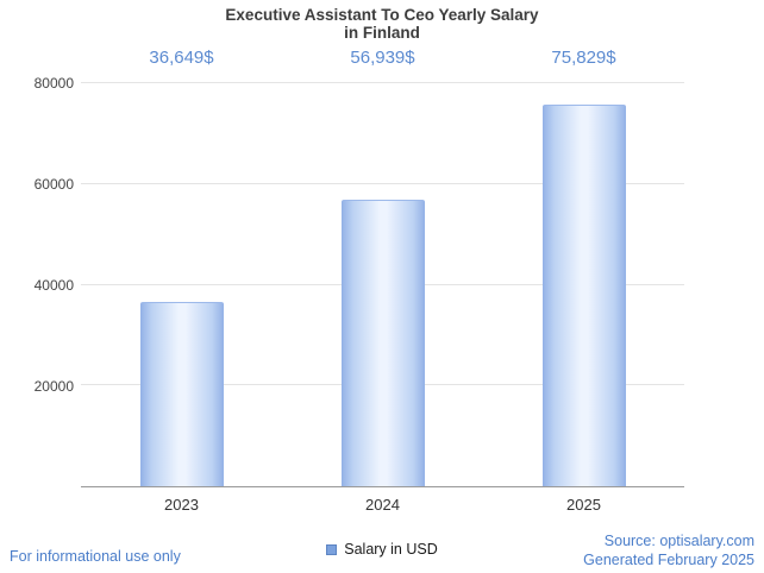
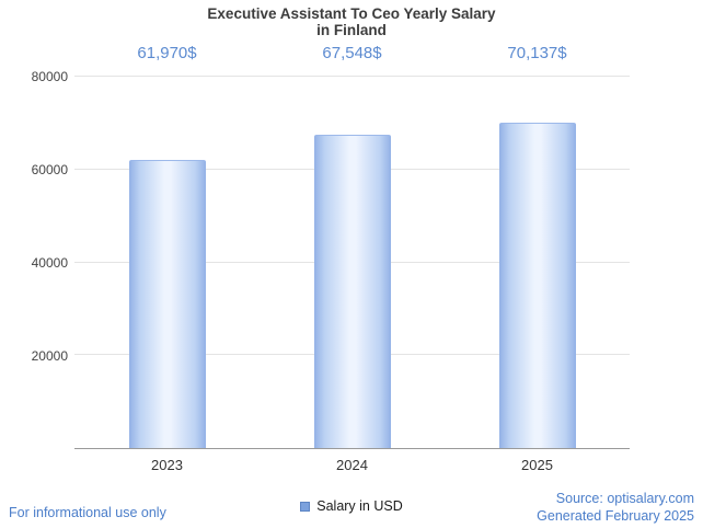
2023: 36,649 -> 61,970
2024: 56,939 -> 67,548
2025: 75,829 -> 70,137
